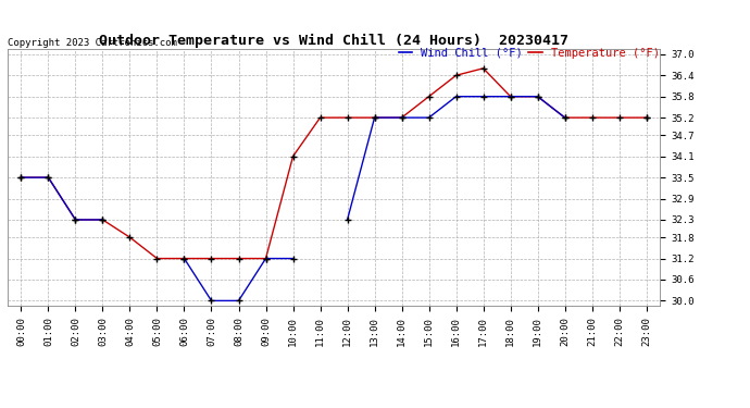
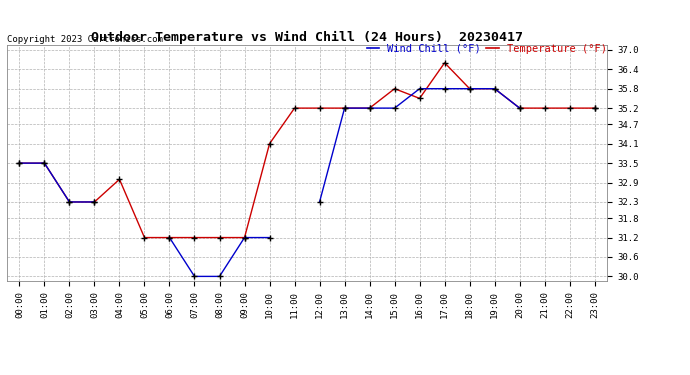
Temperature (°F)/04:00: 31.8 -> 33.0
Temperature (°F)/16:00: 36.4 -> 35.5
